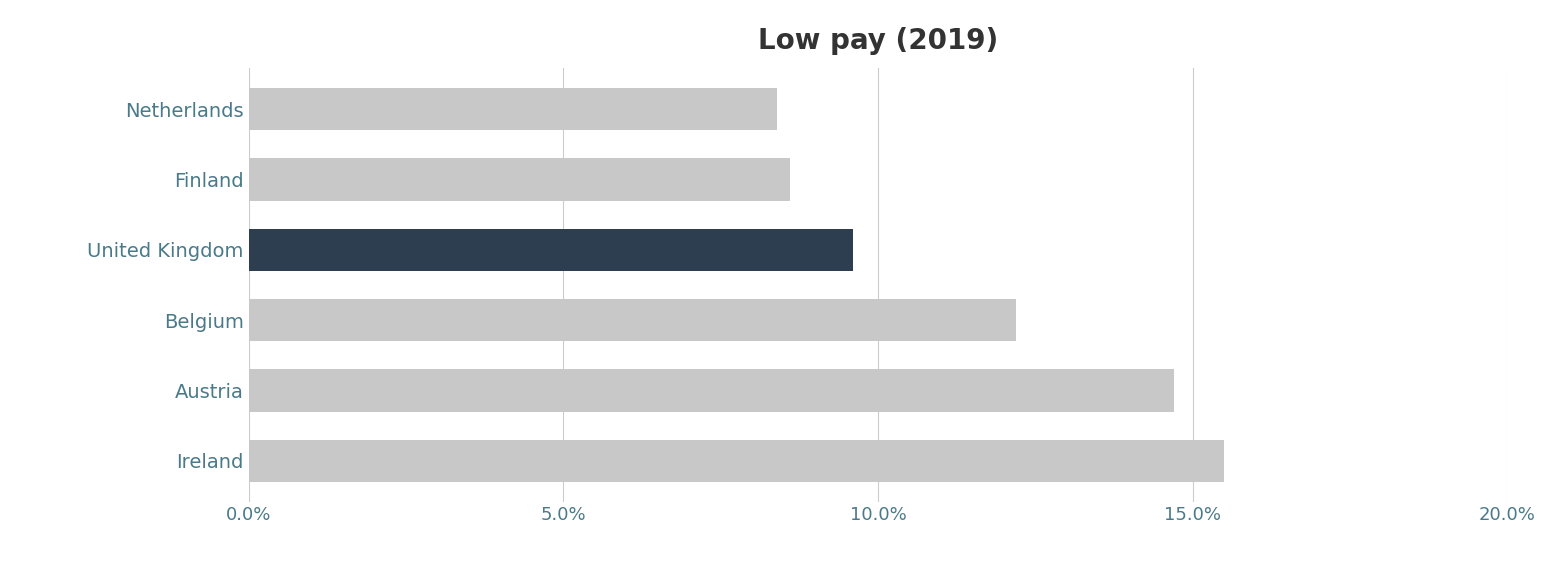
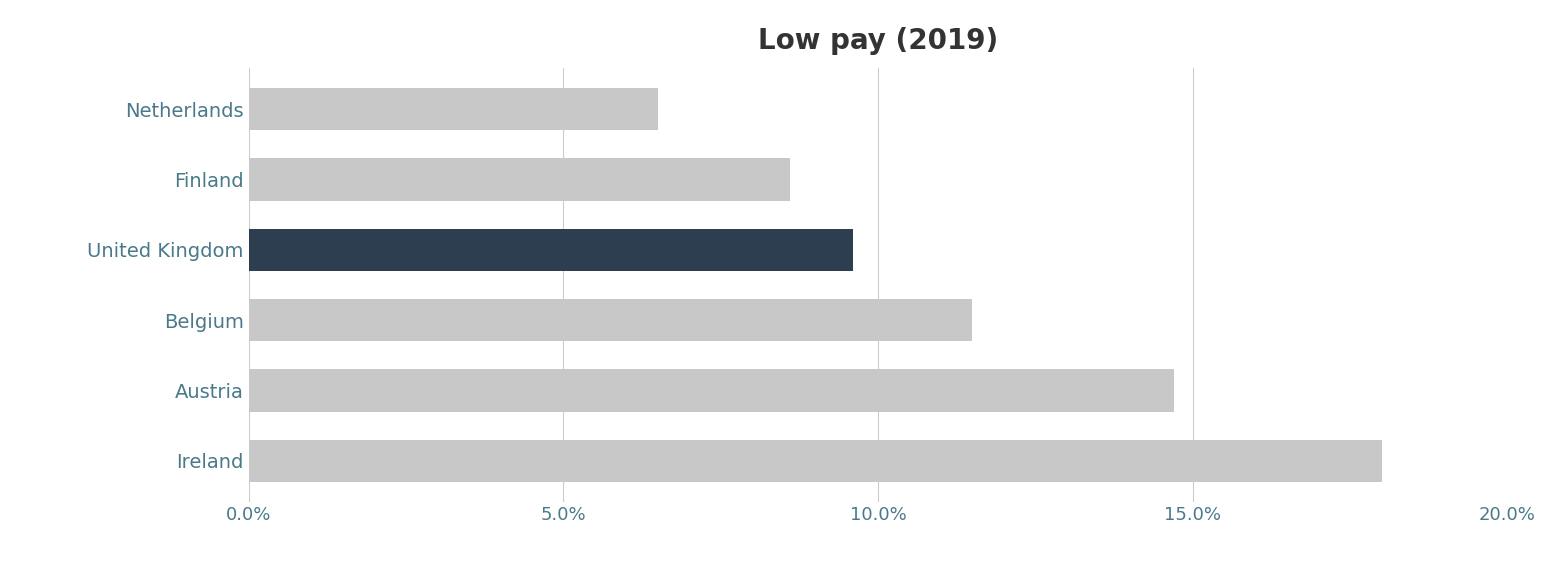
Netherlands: 8.4% -> 6.5%
Belgium: 12.2% -> 11.5%
Ireland: 15.5% -> 18.0%
